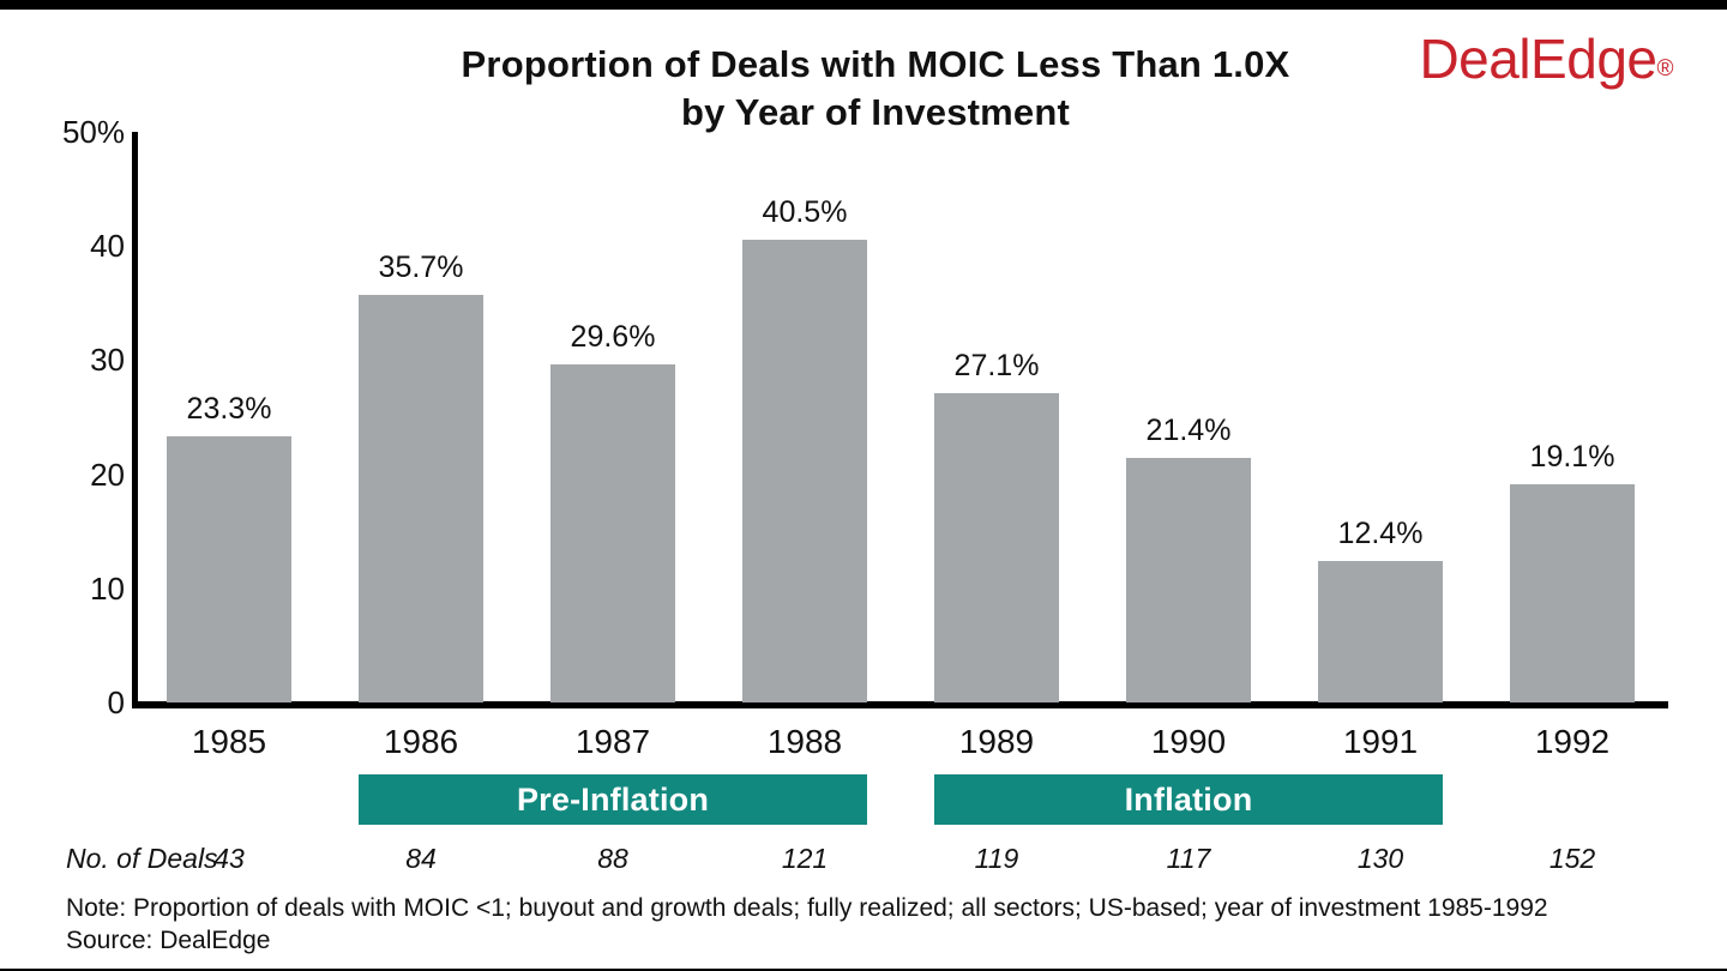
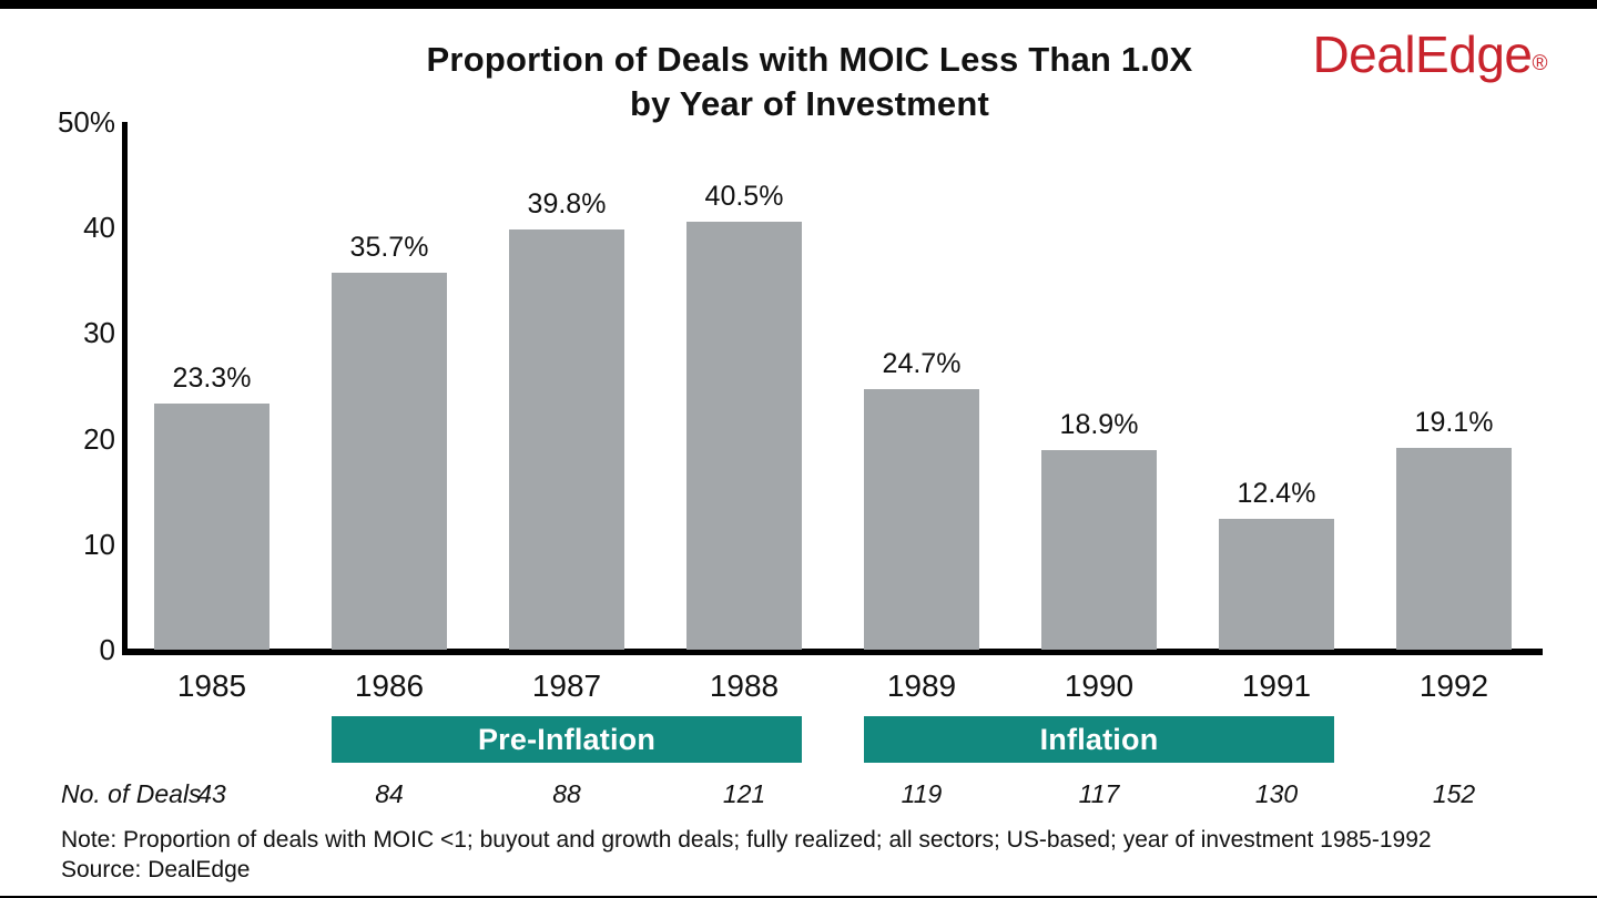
1987: 29.6% -> 39.8%
1989: 27.1% -> 24.7%
1990: 21.4% -> 18.9%
